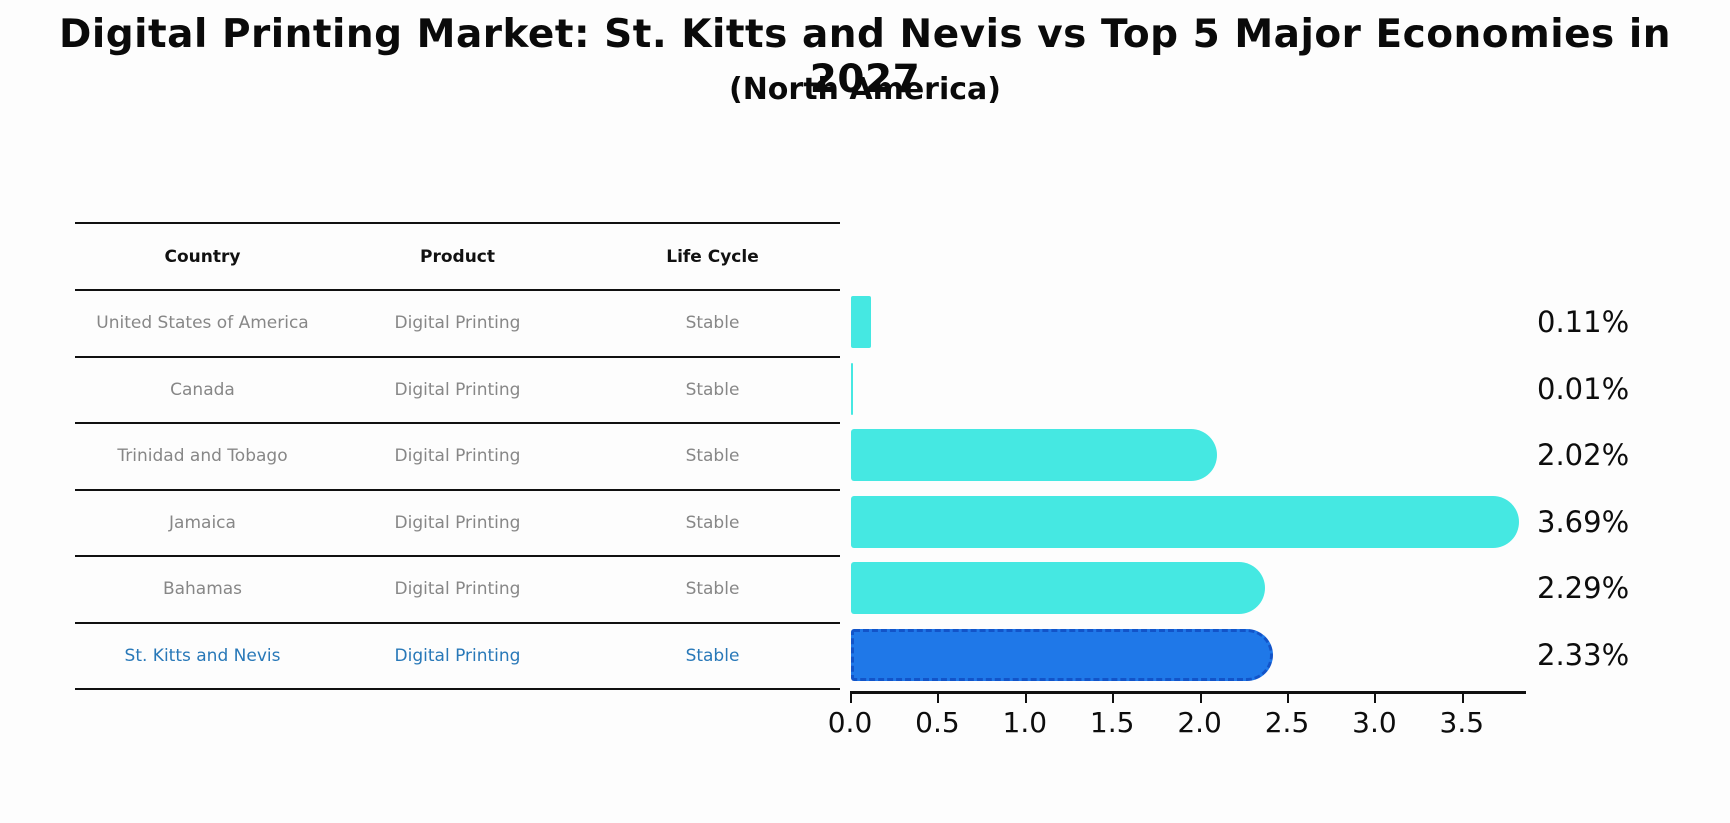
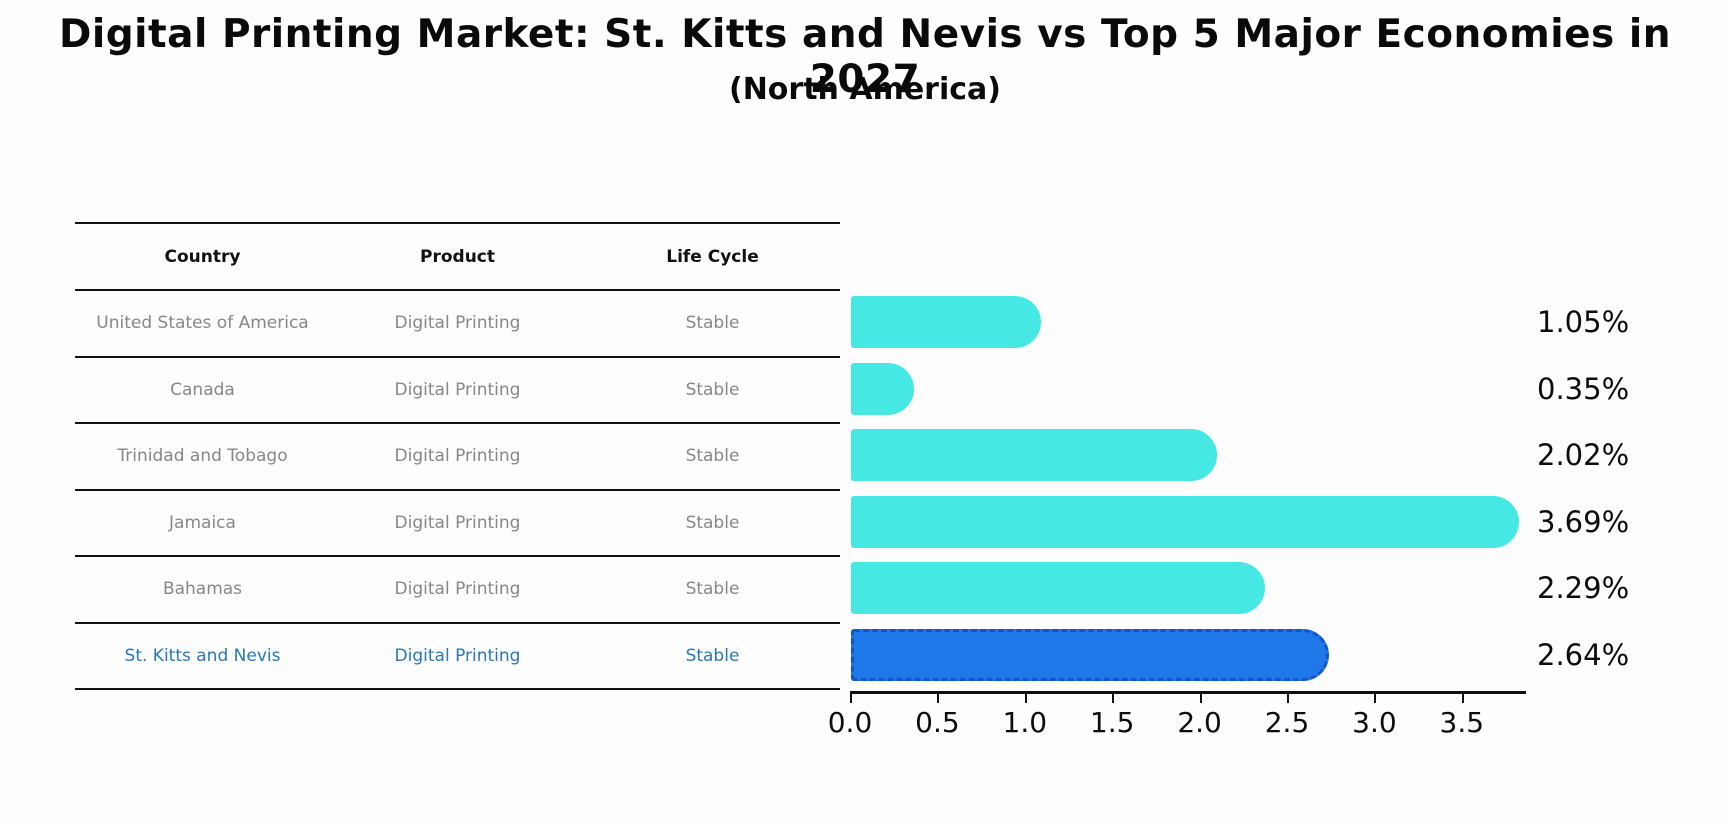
United States of America: 0.11% -> 1.05%
Canada: 0.01% -> 0.35%
St. Kitts and Nevis: 2.33% -> 2.64%
